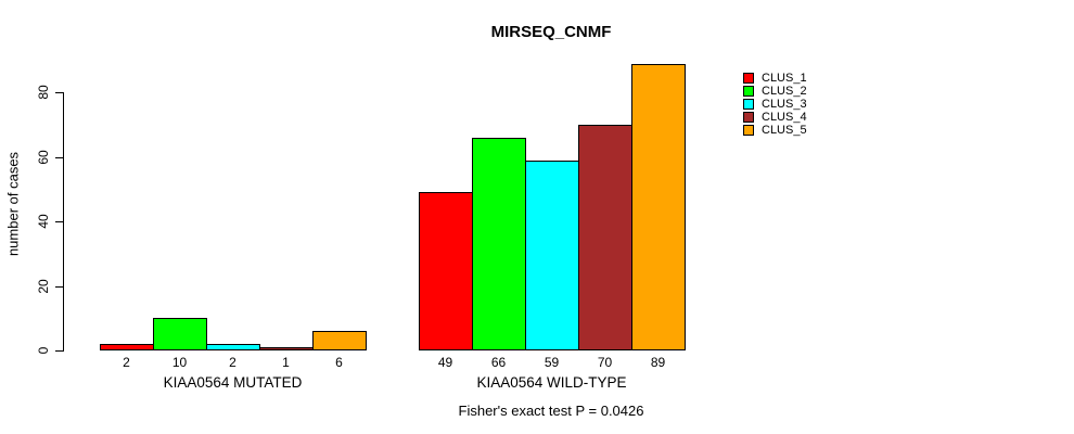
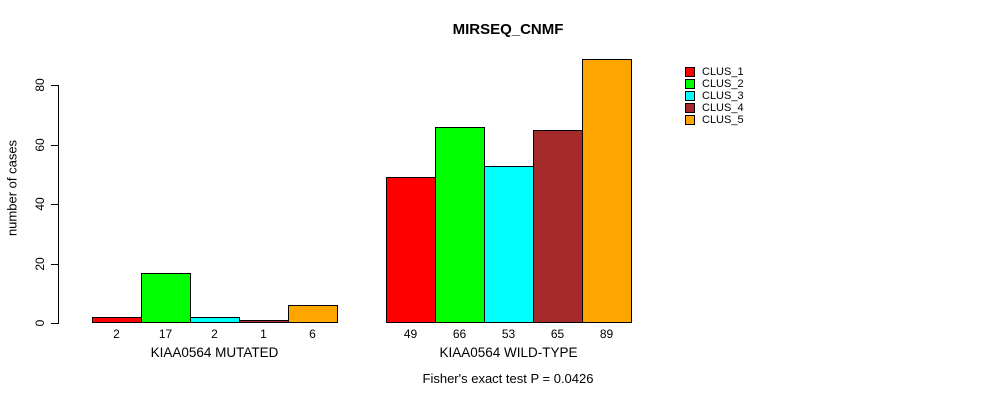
CLUS_2/KIAA0564 MUTATED: 10 -> 17
CLUS_3/KIAA0564 WILD-TYPE: 59 -> 53
CLUS_4/KIAA0564 WILD-TYPE: 70 -> 65
